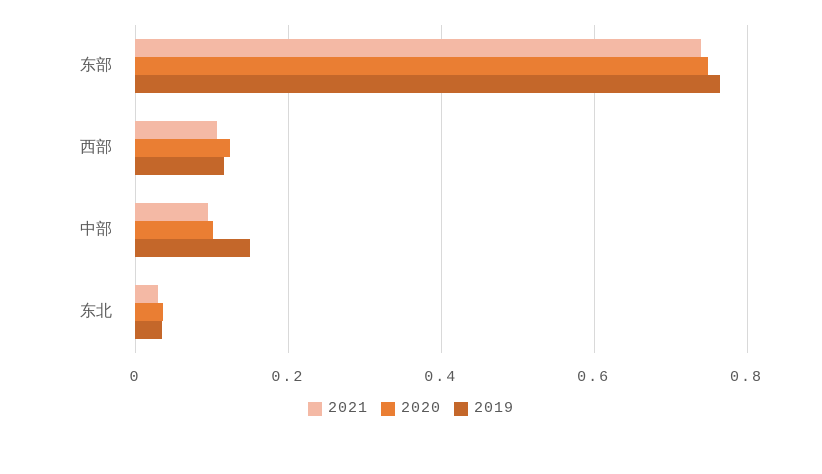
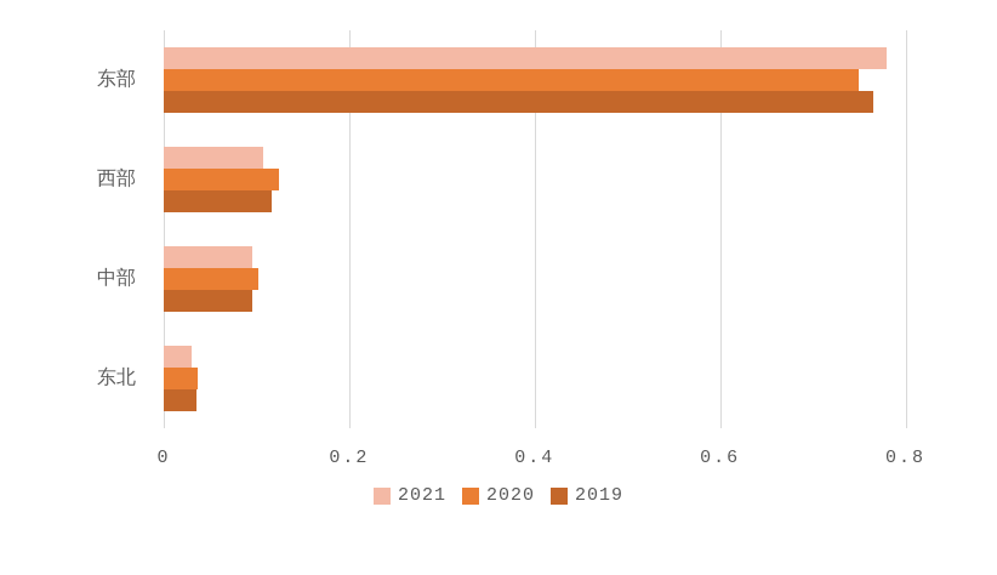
2021/东部: 0.74 -> 0.78
2019/中部: 0.15 -> 0.10
